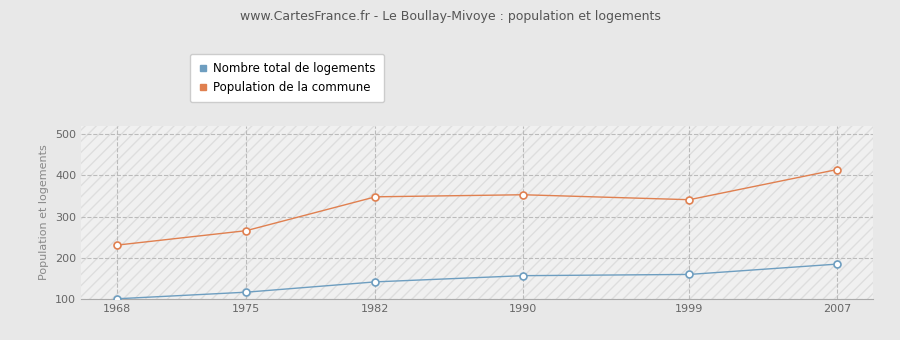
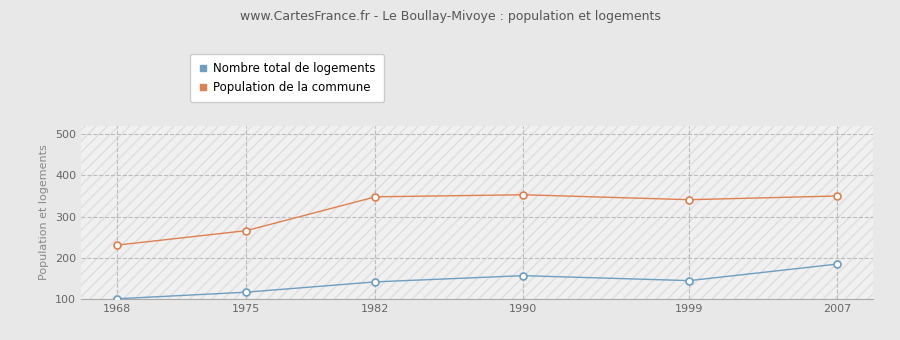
Nombre total de logements/1999: 160 -> 145
Population de la commune/2007: 414 -> 350
